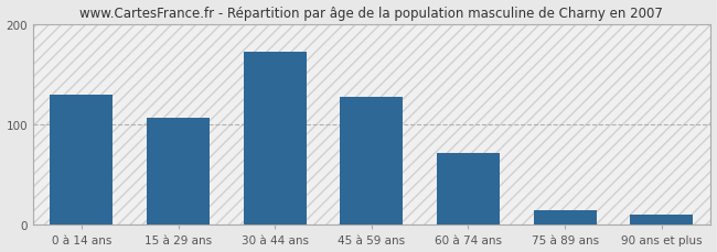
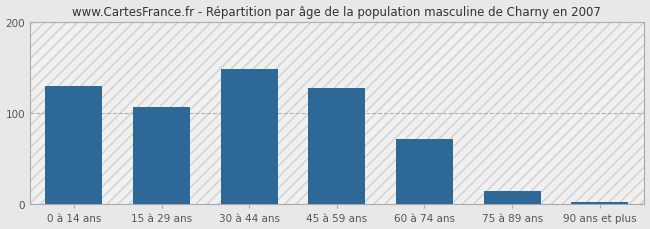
30 à 44 ans: 172 -> 148
90 ans et plus: 10 -> 3
